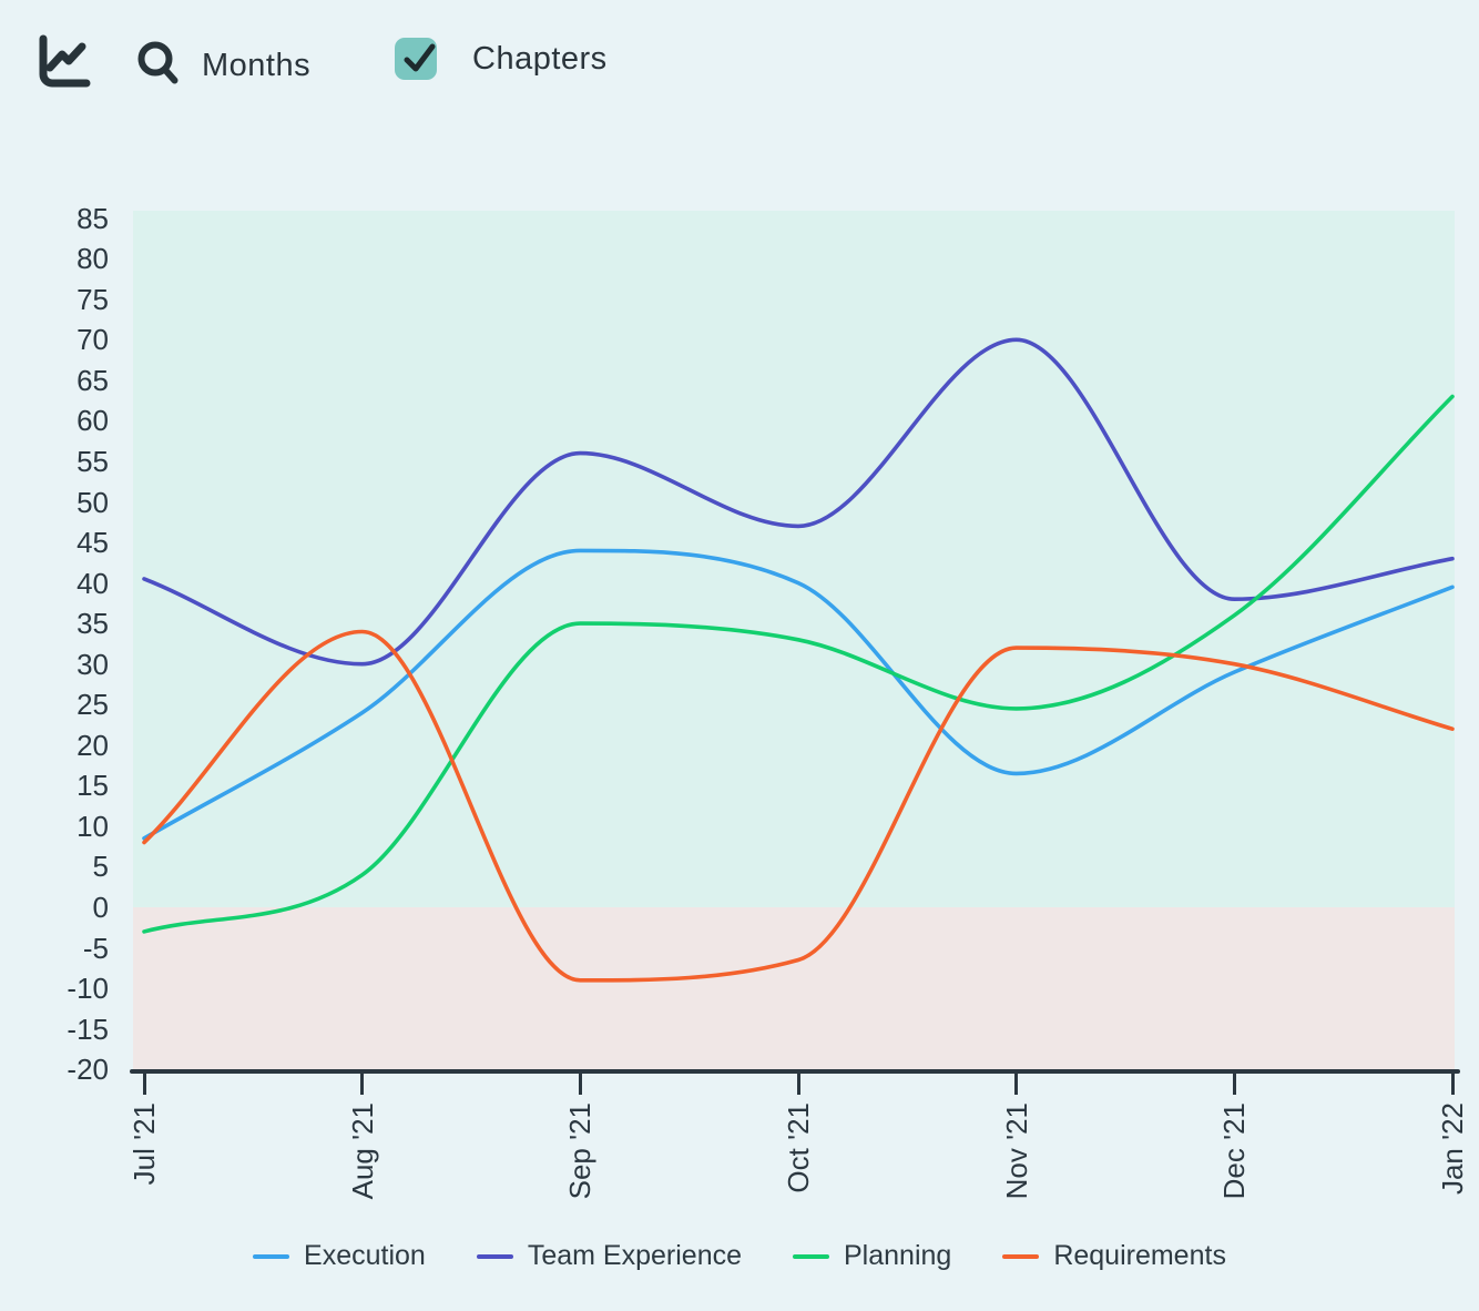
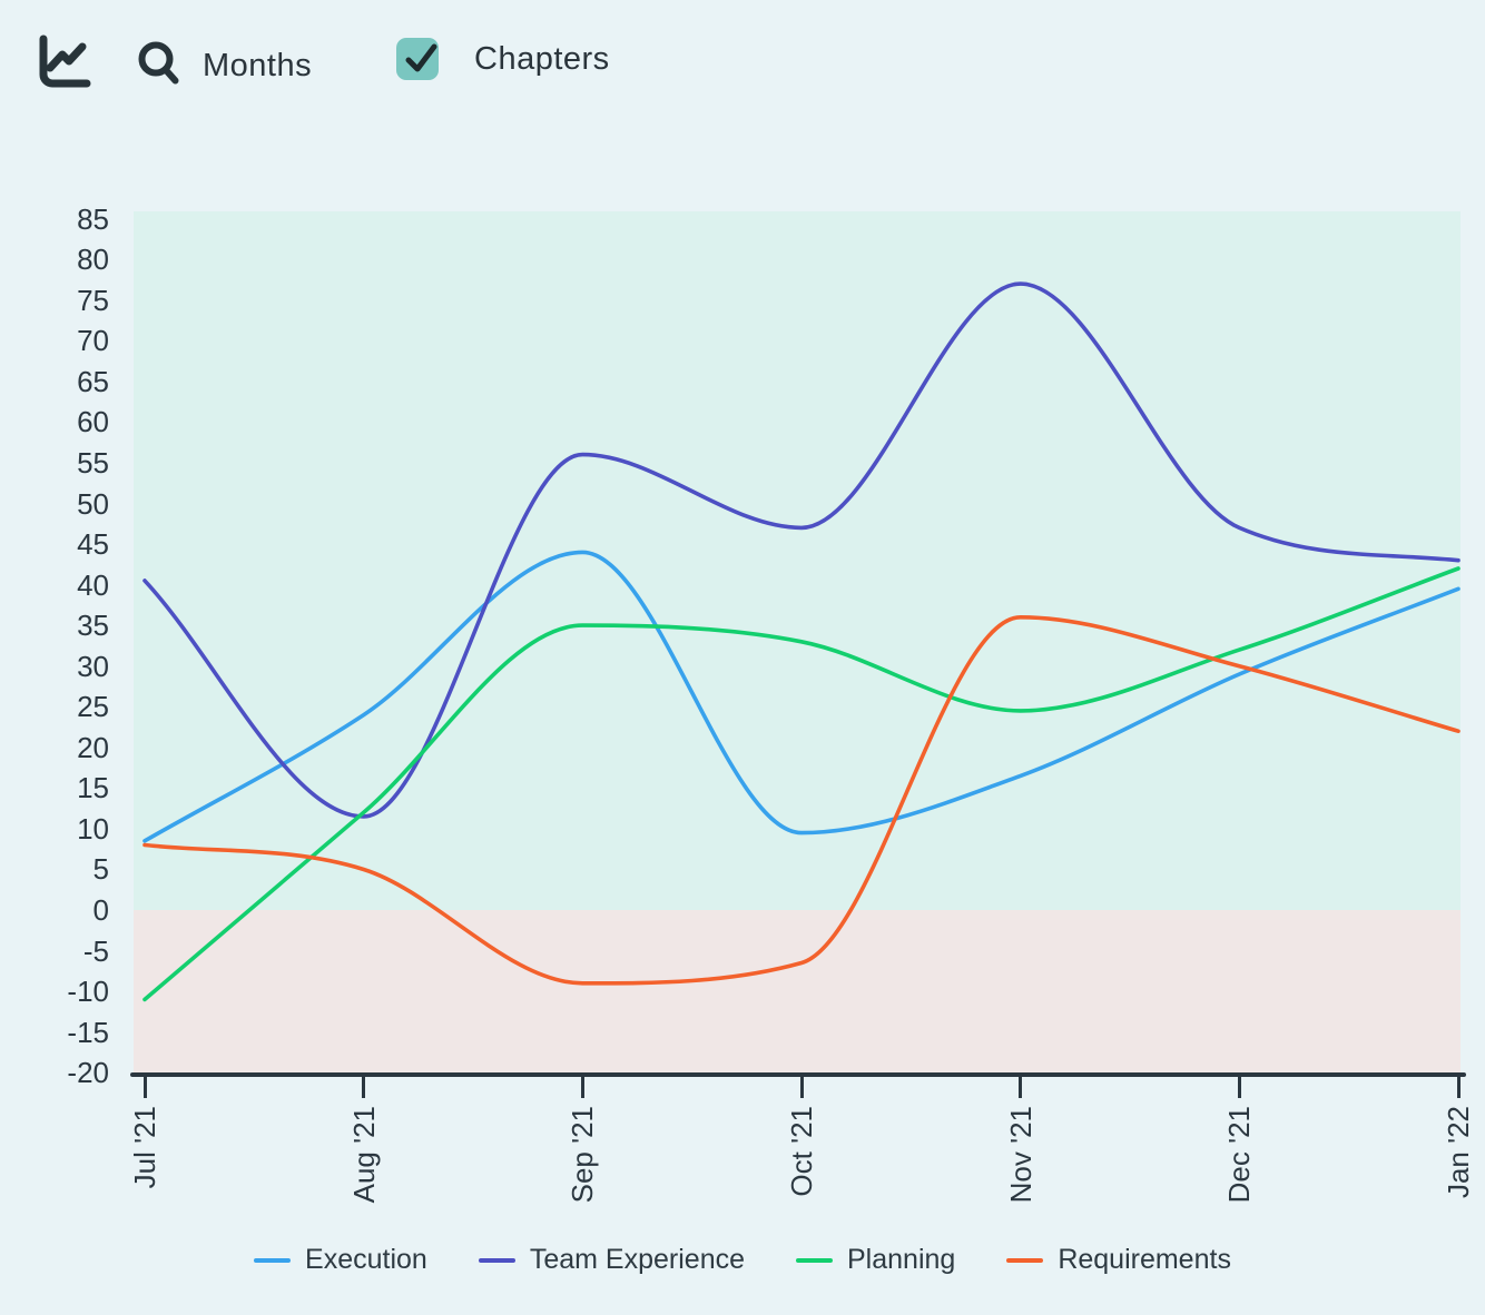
Planning/Jul '21: -3 -> -11
Team Experience/Aug '21: 30 -> 12
Planning/Aug '21: 4 -> 12
Requirements/Aug '21: 34 -> 5
Execution/Oct '21: 40 -> 10
Team Experience/Nov '21: 70 -> 77
Requirements/Nov '21: 32 -> 36
Team Experience/Dec '21: 38 -> 47
Planning/Dec '21: 36 -> 32
Planning/Jan '22: 63 -> 42
